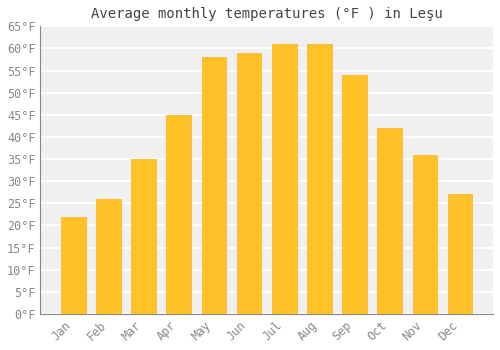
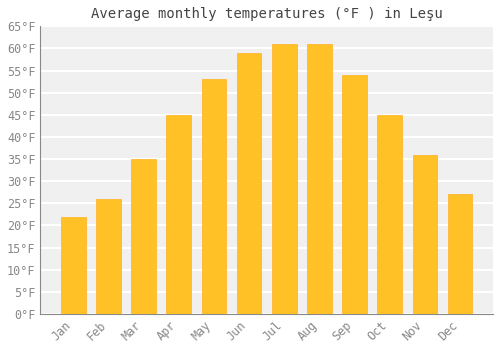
May: 58°F -> 53°F
Oct: 42°F -> 45°F
